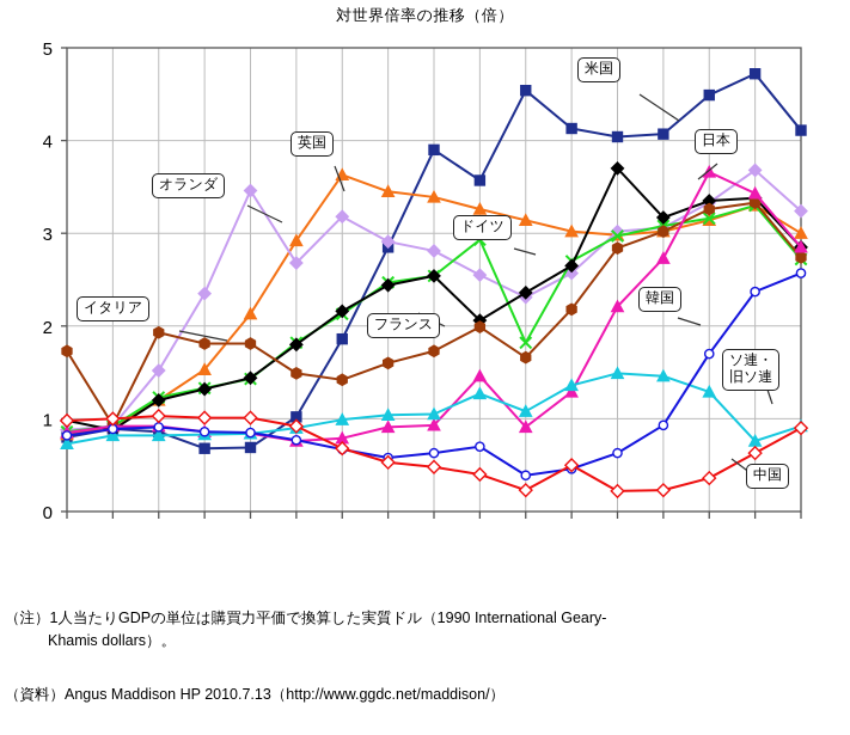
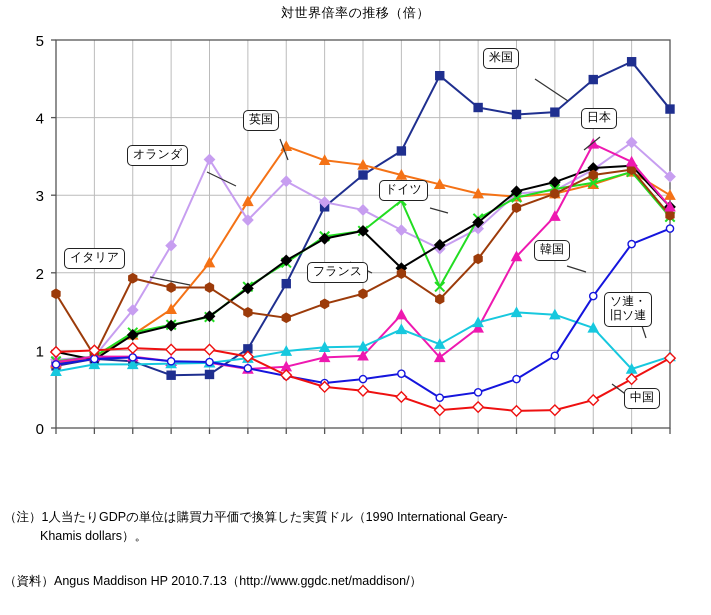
米国/1913: 3.9 -> 3.3
中国/1960: 0.5 -> 0.3
フランス/1970: 3.7 -> 3.0
